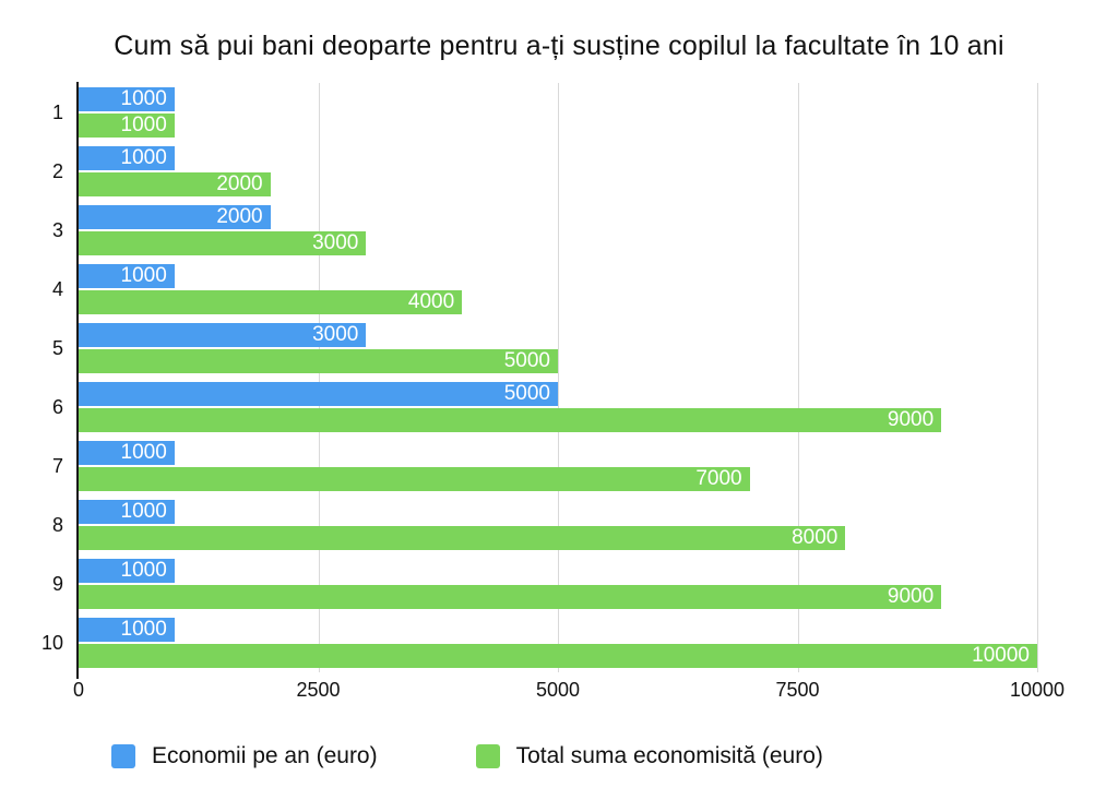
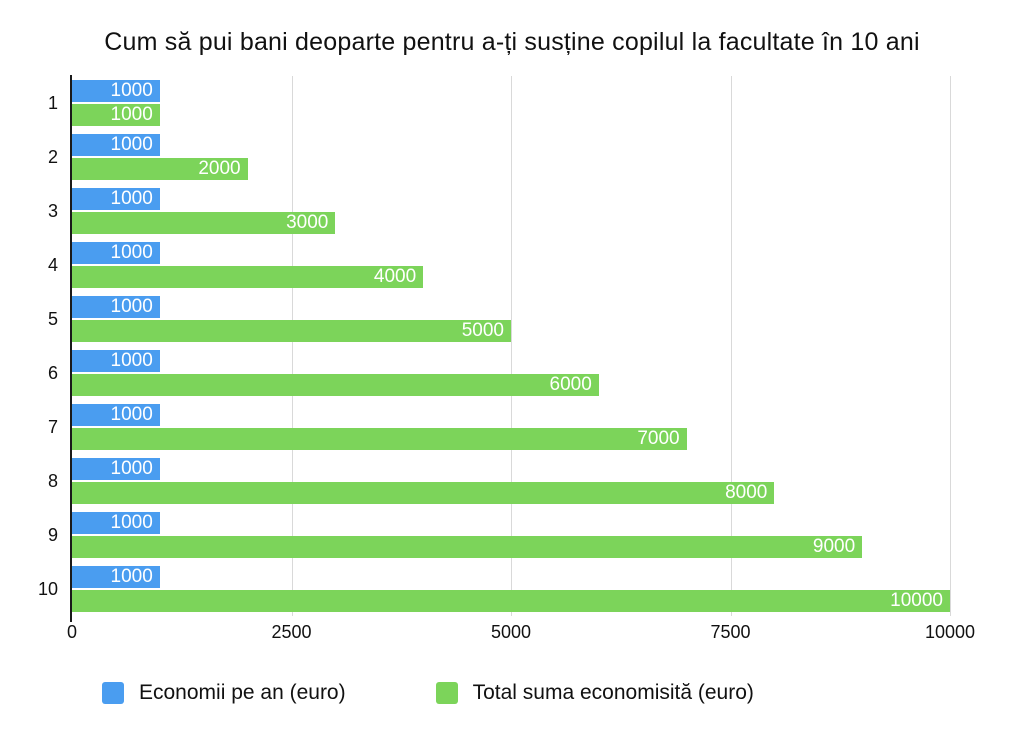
Economii pe an (euro)/3: 2000 -> 1000
Economii pe an (euro)/5: 3000 -> 1000
Economii pe an (euro)/6: 5000 -> 1000
Total suma economisită (euro)/6: 9000 -> 6000
